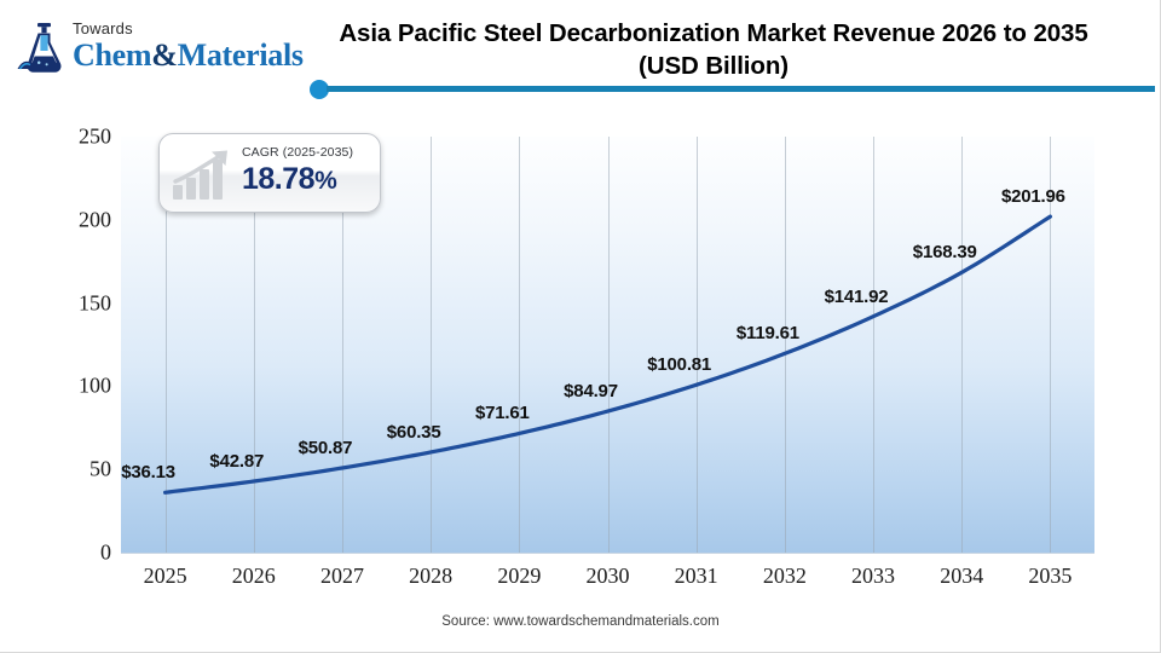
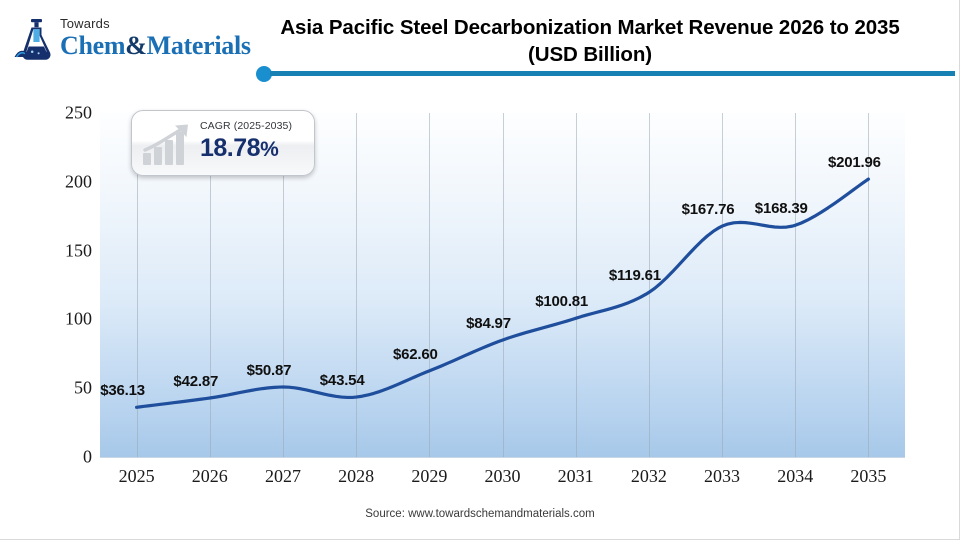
2028: $60.35 -> $43.54
2029: $71.61 -> $62.60
2033: $141.92 -> $167.76
